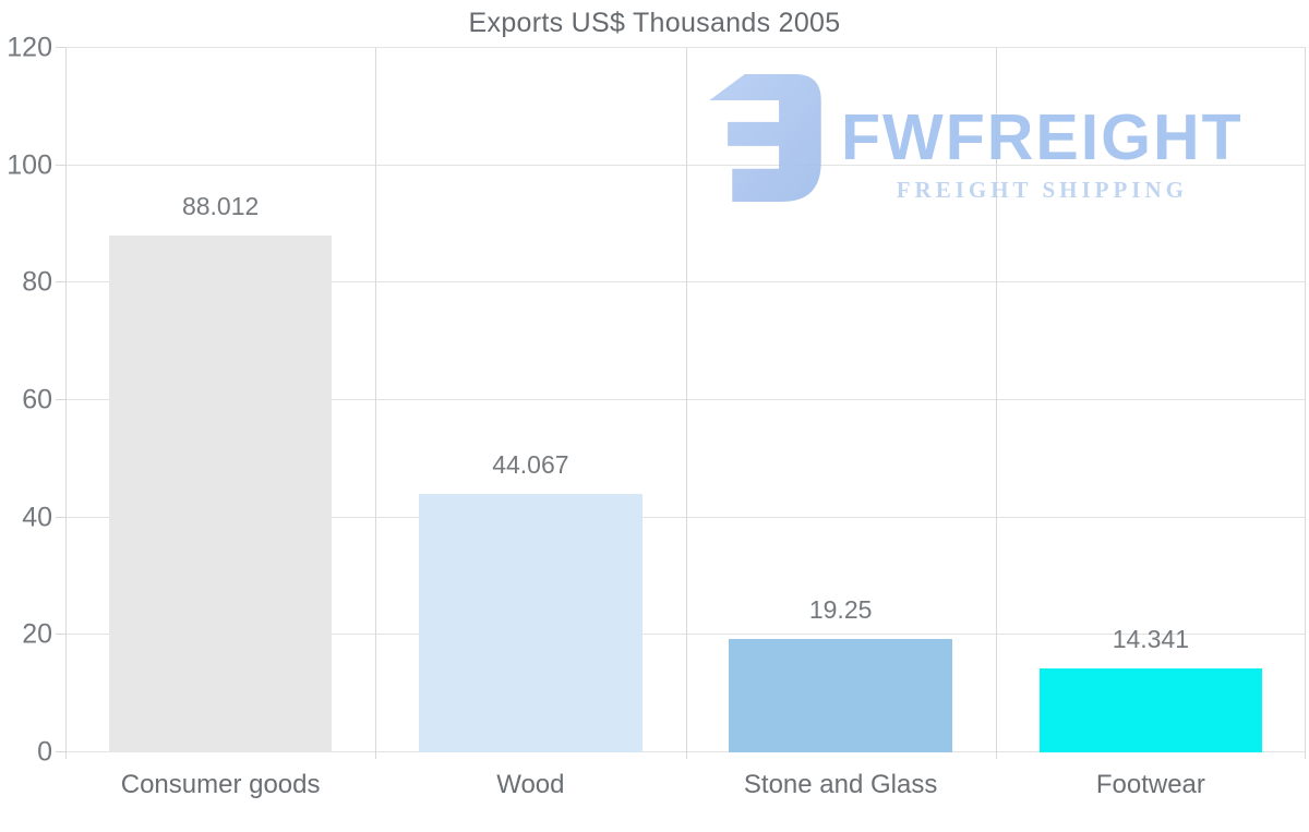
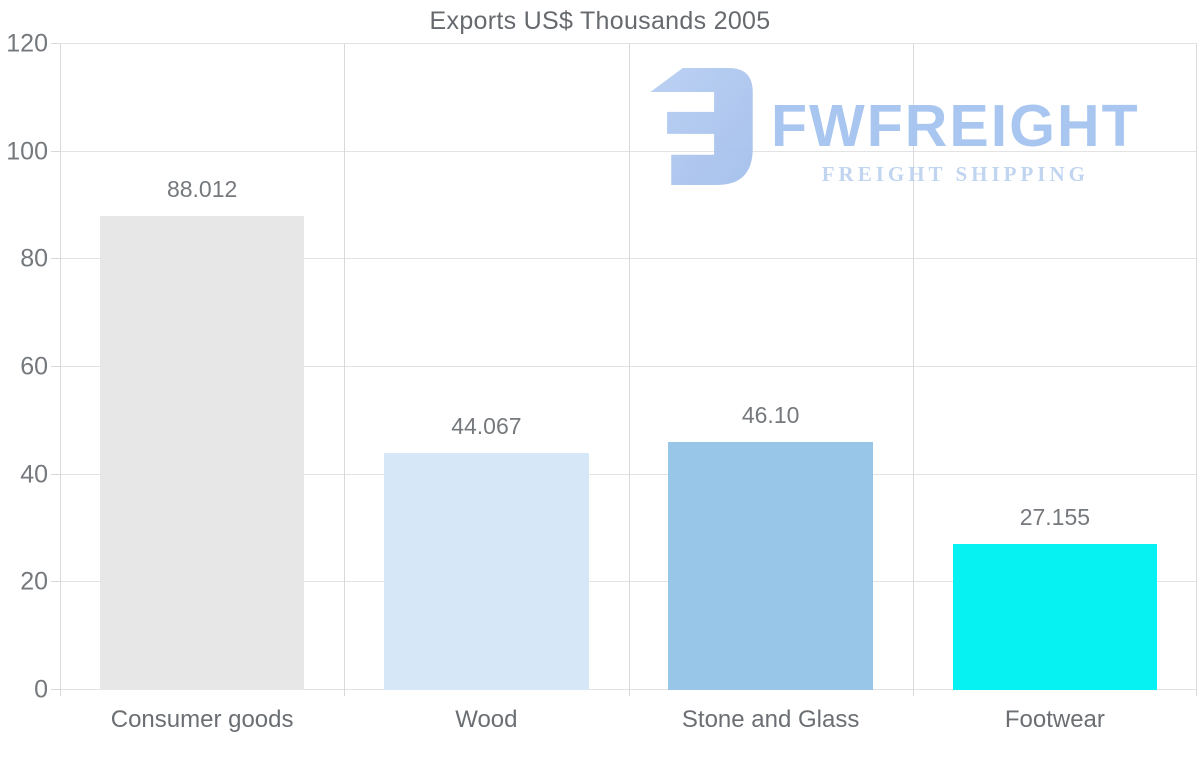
Stone and Glass: 19.25 -> 46.10
Footwear: 14.341 -> 27.155
